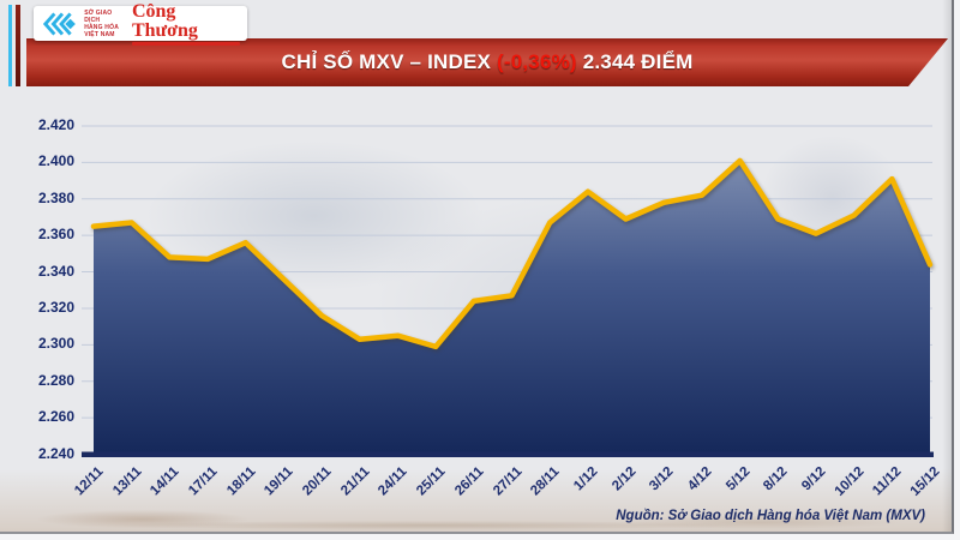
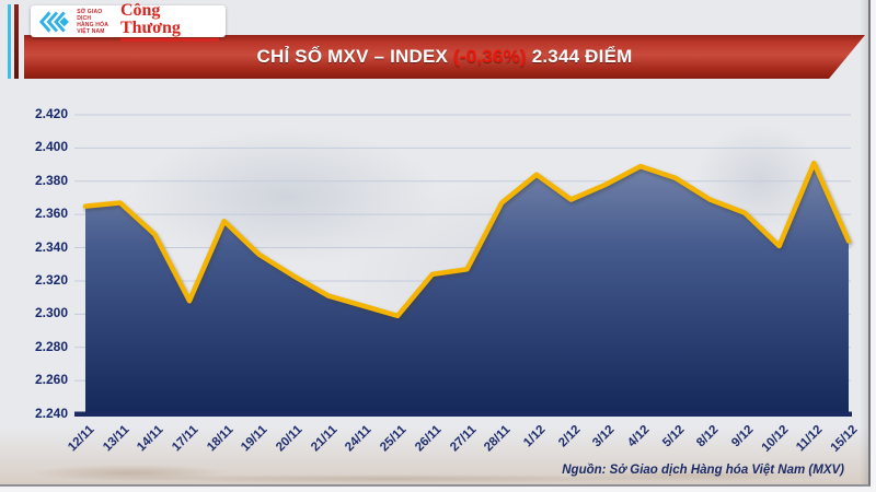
17/11: 2347 -> 2308
20/11: 2316 -> 2323
21/11: 2303 -> 2311
4/12: 2382 -> 2389
5/12: 2401 -> 2382
10/12: 2371 -> 2341
